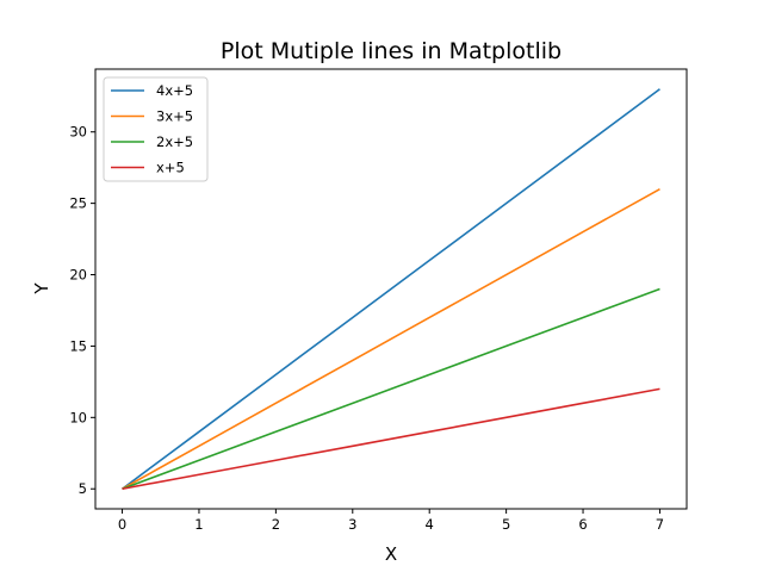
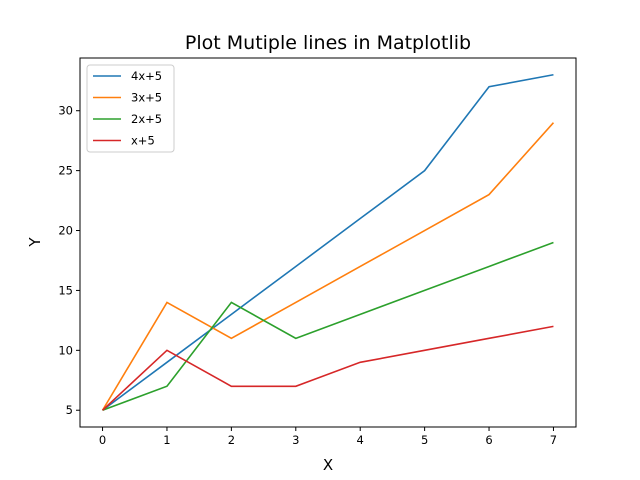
3x+5/1: 8 -> 14
x+5/1: 6 -> 10
2x+5/2: 9 -> 14
x+5/3: 8 -> 7
4x+5/6: 29 -> 32
3x+5/7: 26 -> 29
